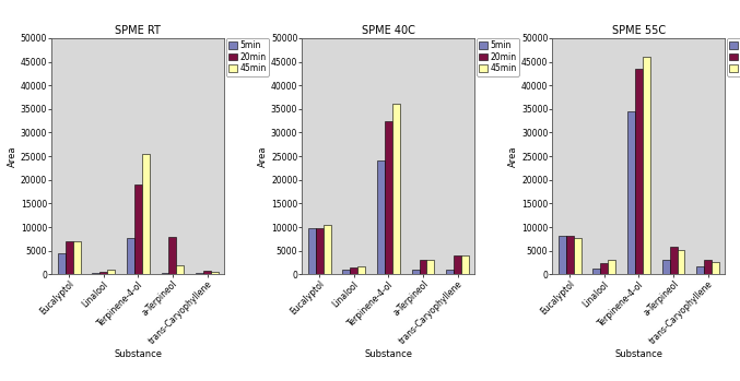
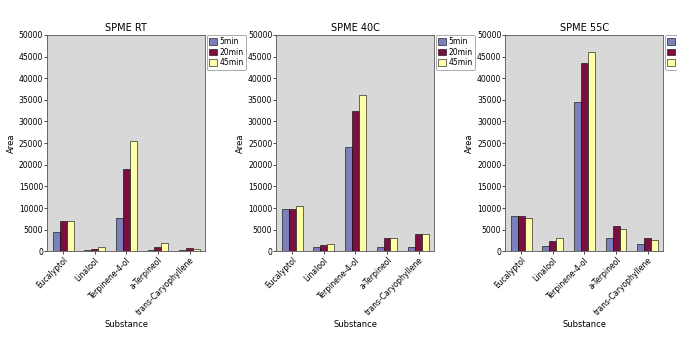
SPME RT/20min/a-Terpineol: 8000 -> 1000
